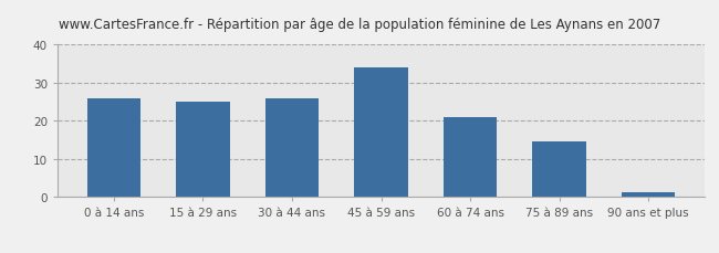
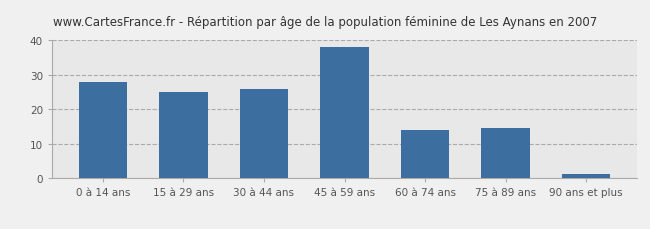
0 à 14 ans: 26.0 -> 28.0
45 à 59 ans: 34.0 -> 38.0
60 à 74 ans: 21.0 -> 14.0
